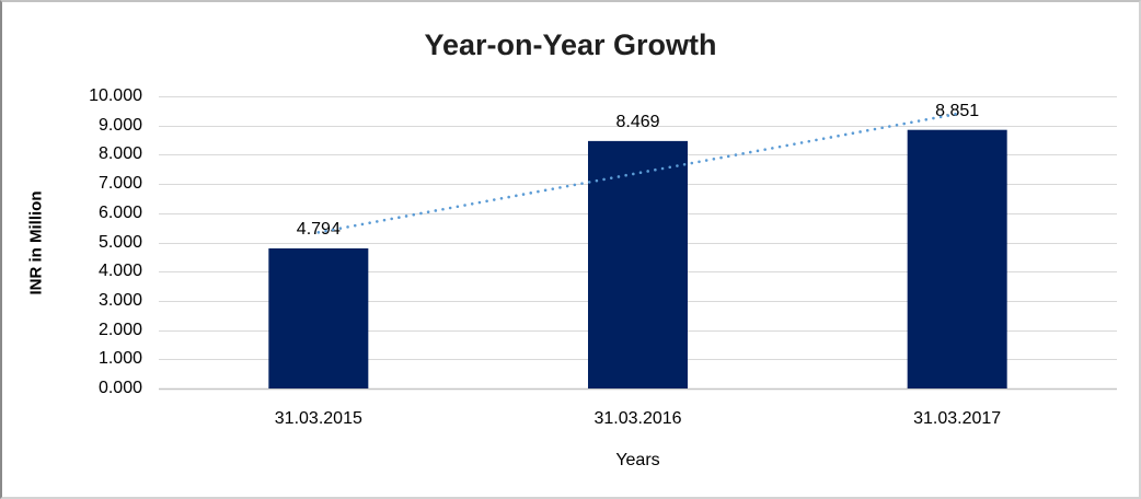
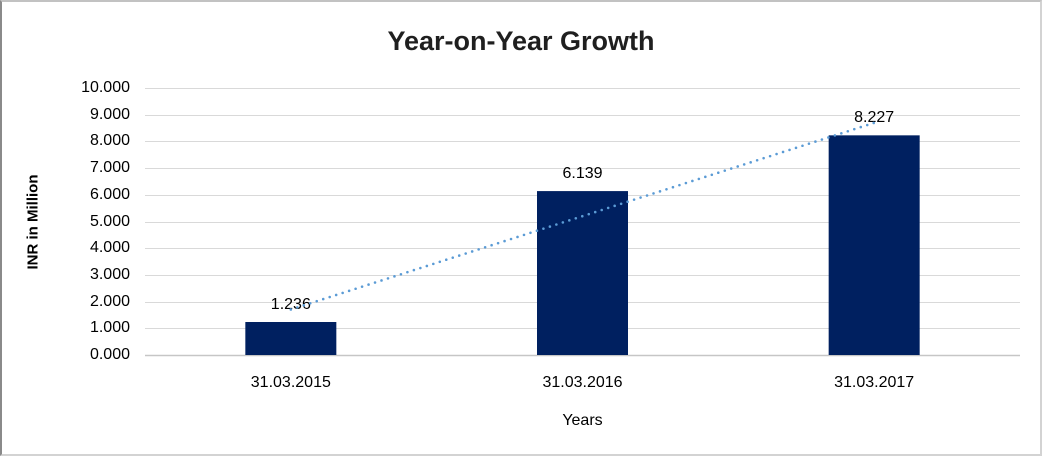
31.03.2015: 4.794 -> 1.236
31.03.2016: 8.469 -> 6.139
31.03.2017: 8.851 -> 8.227
